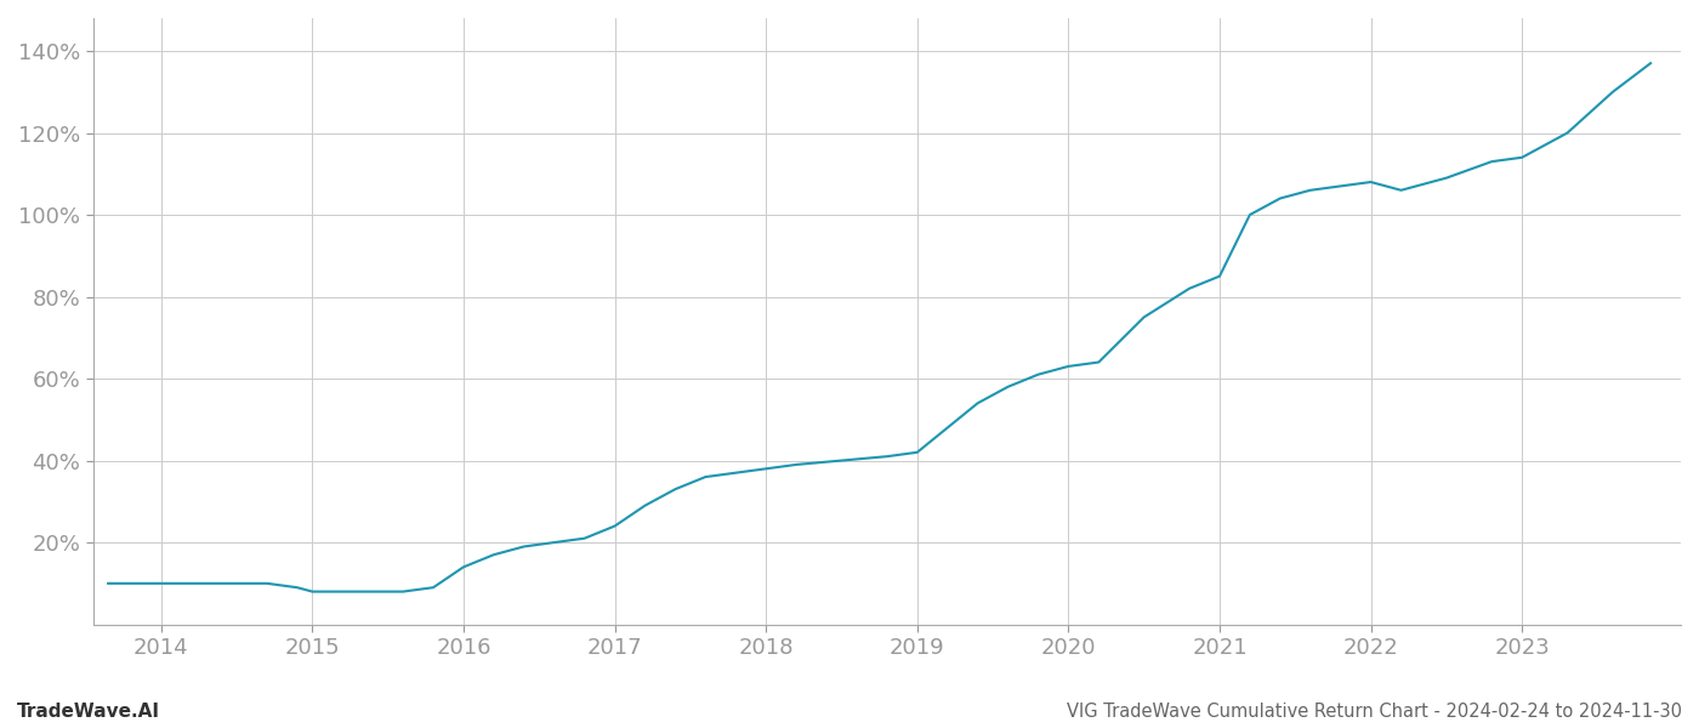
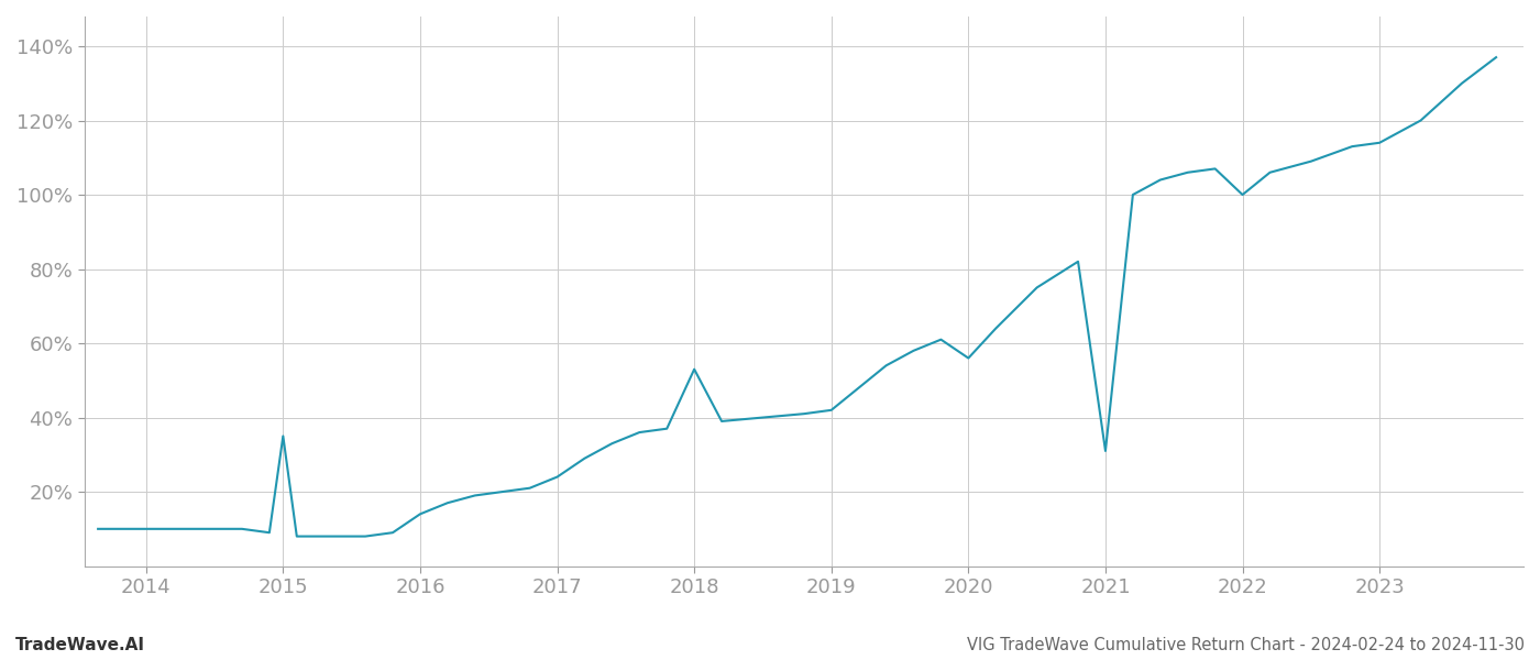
2015: 8% -> 35%
2018: 38% -> 53%
2020: 63% -> 56%
2021: 85% -> 31%
2022: 108% -> 100%
